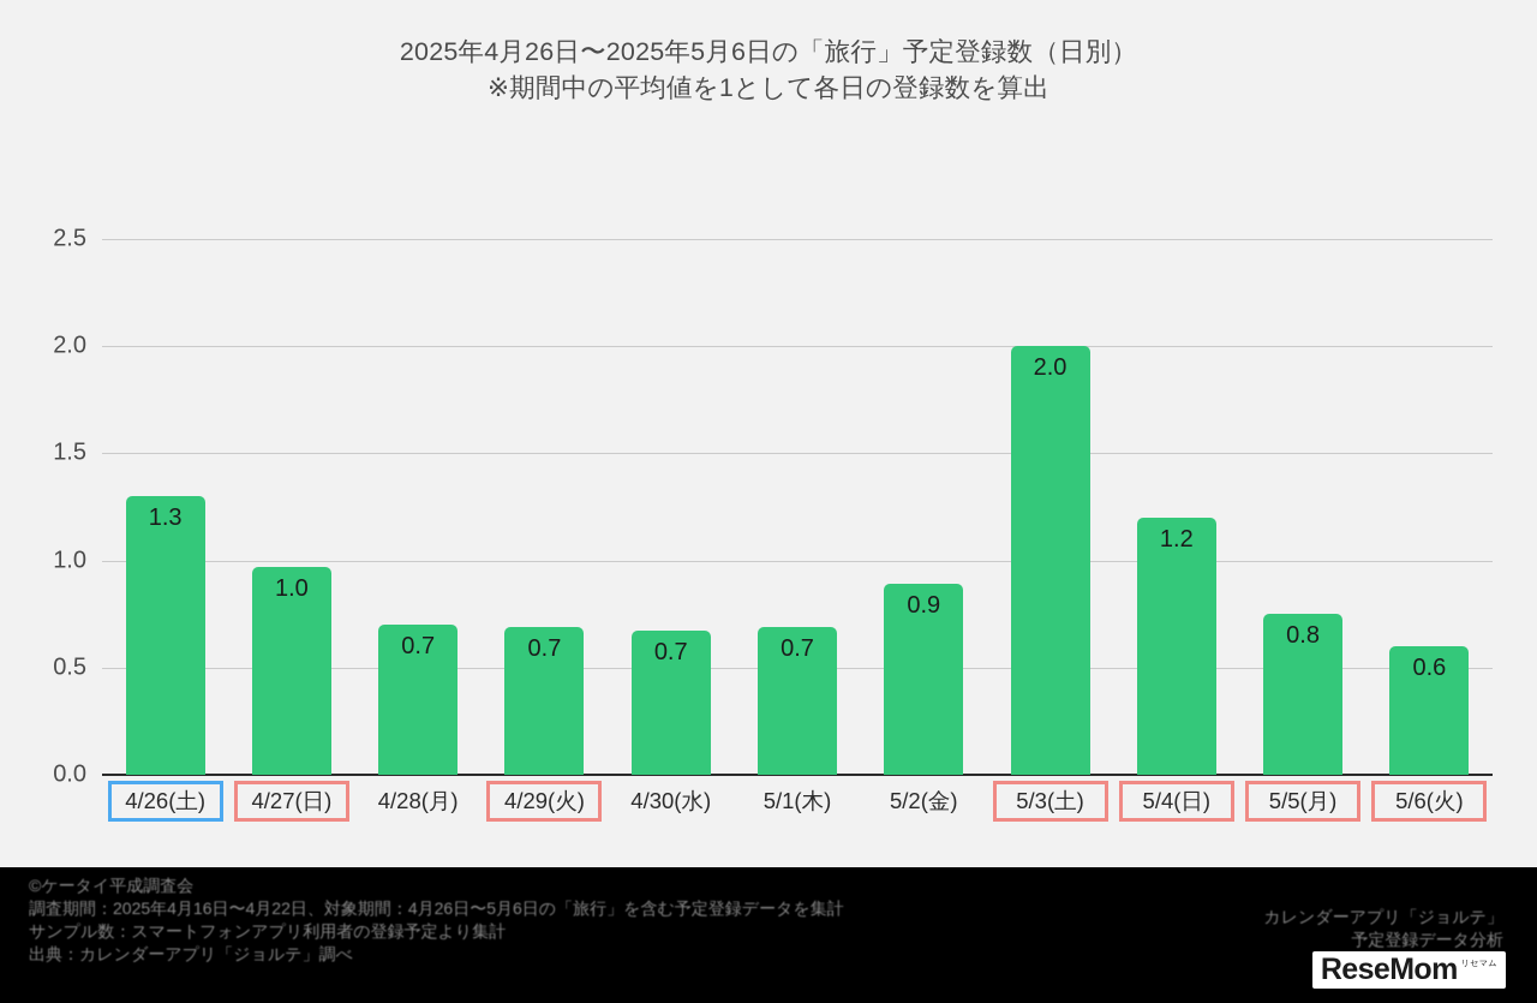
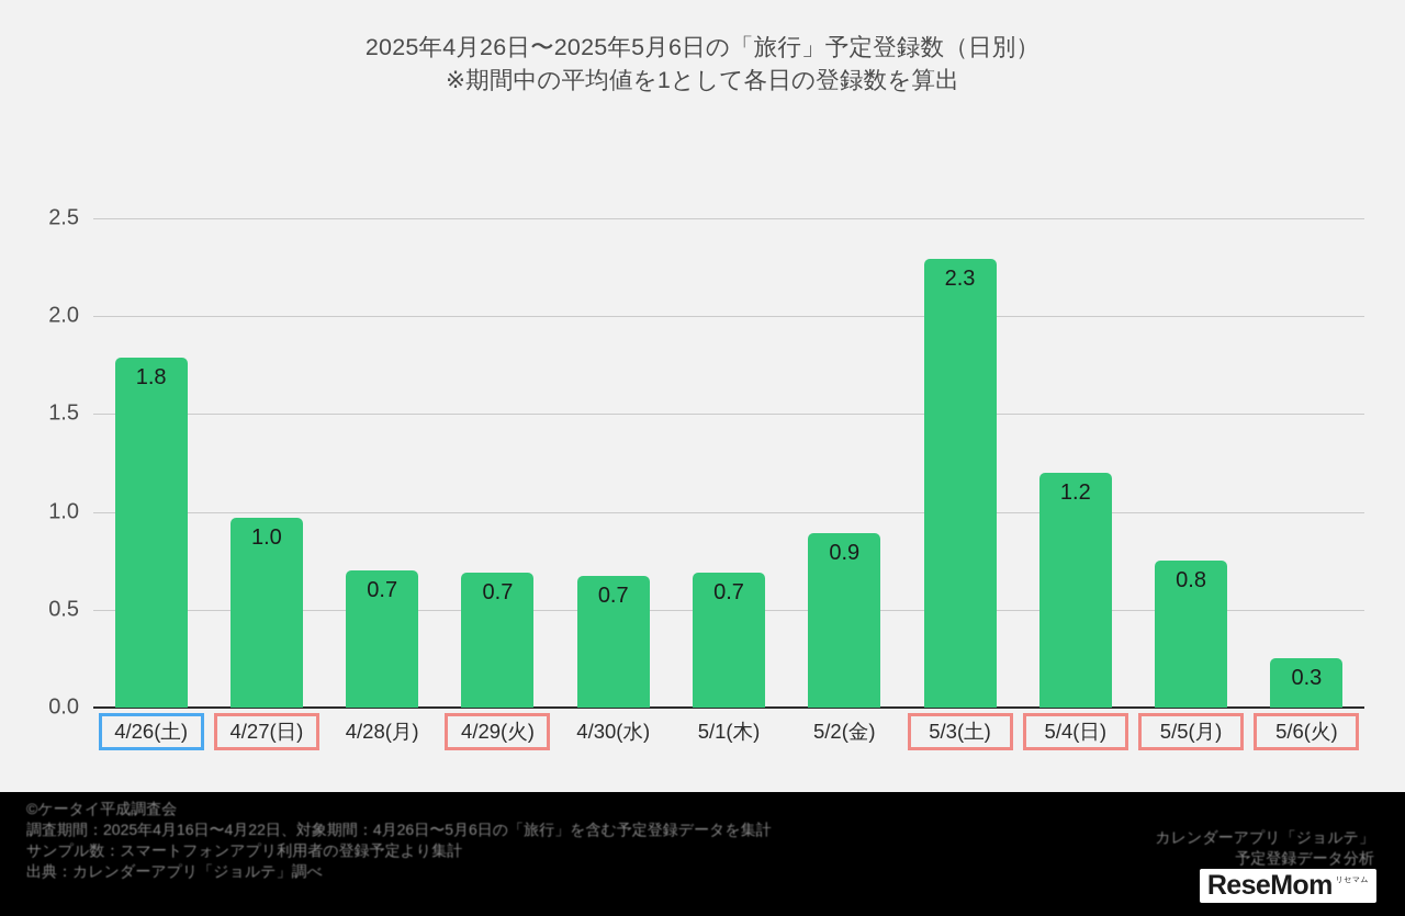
4/26(土): 1.3 -> 1.8
5/3(土): 2.0 -> 2.3
5/6(火): 0.6 -> 0.3
